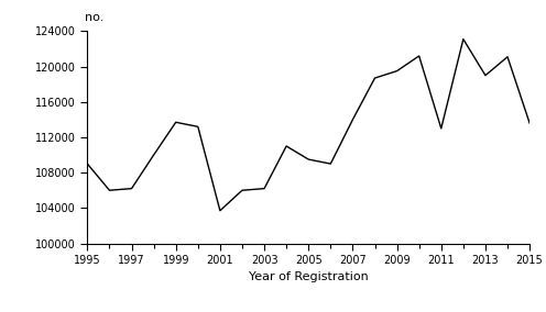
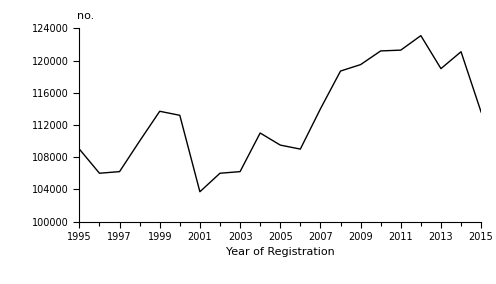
2011: 113000 -> 121300
